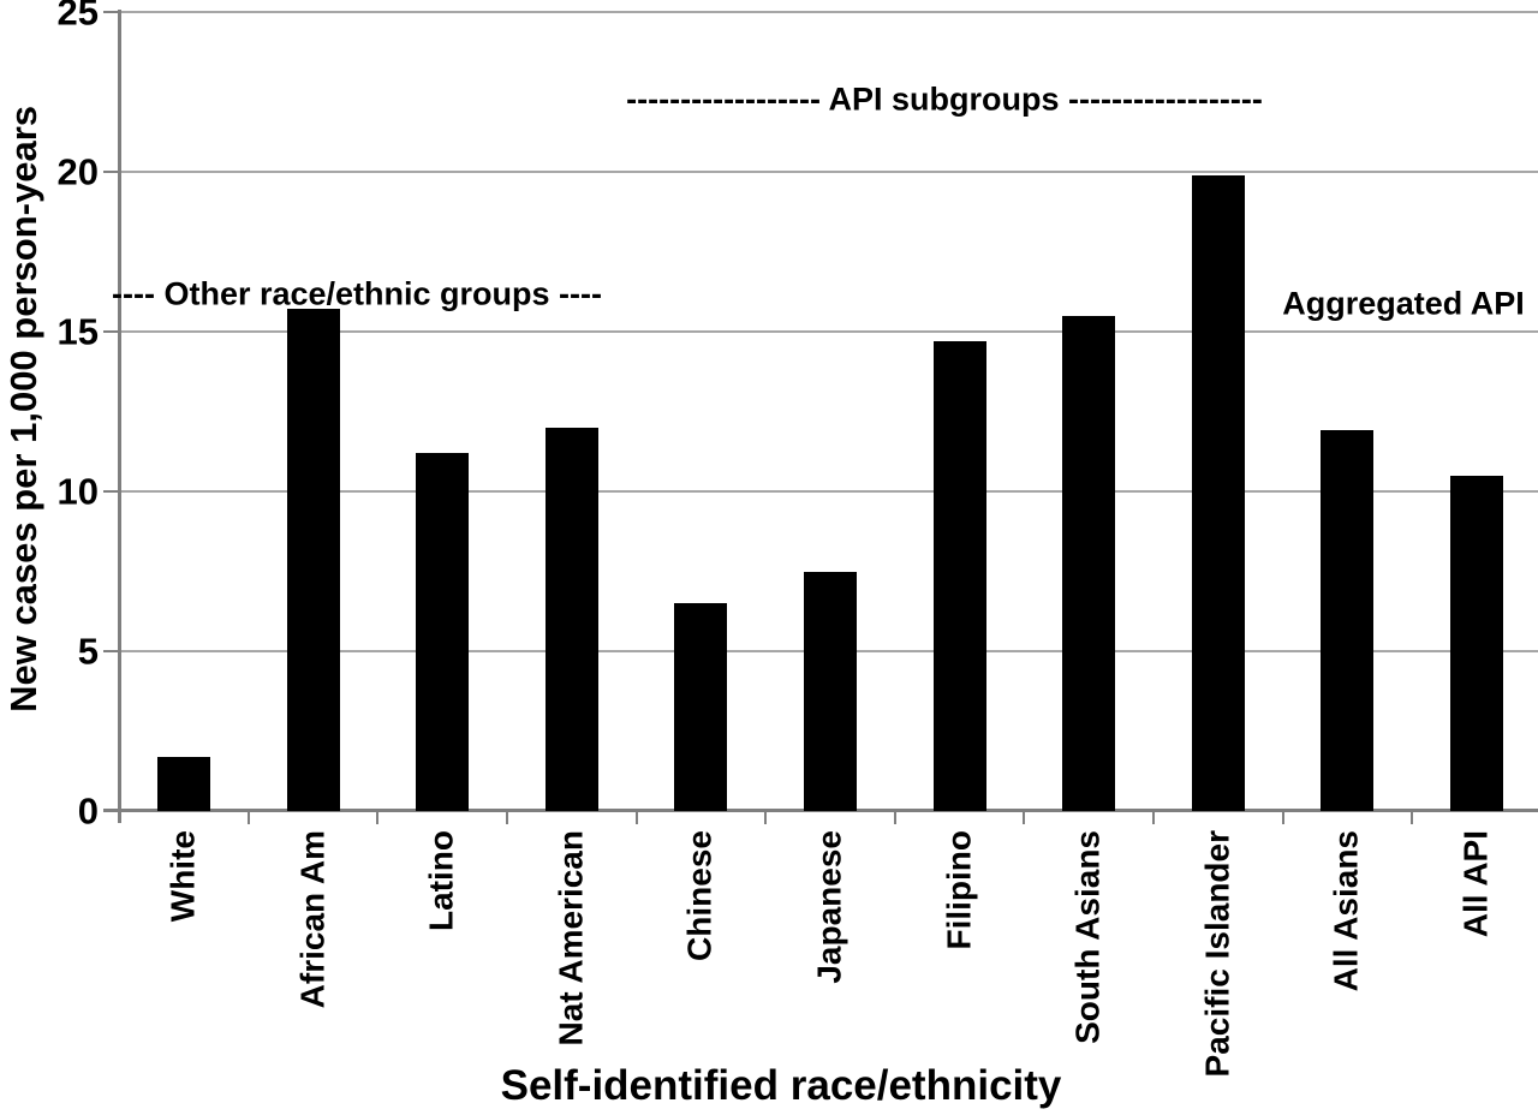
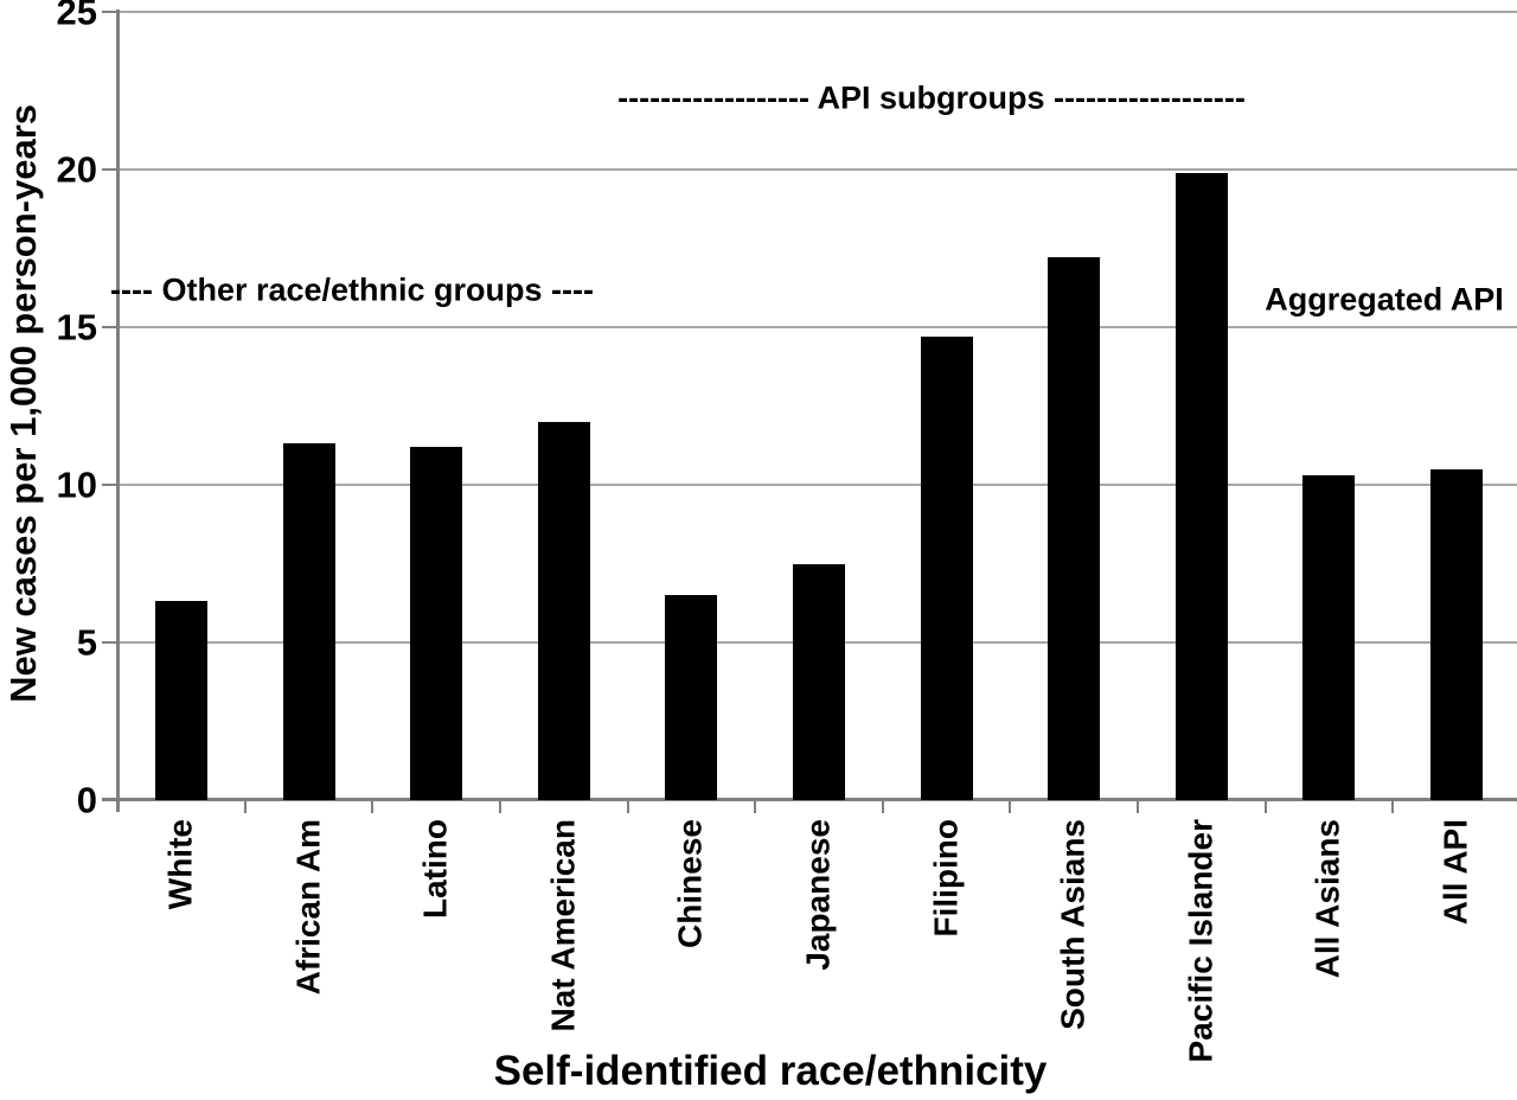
White: 1.7 -> 6.3
African Am: 15.7 -> 11.3
South Asians: 15.5 -> 17.2
All Asians: 11.9 -> 10.3
